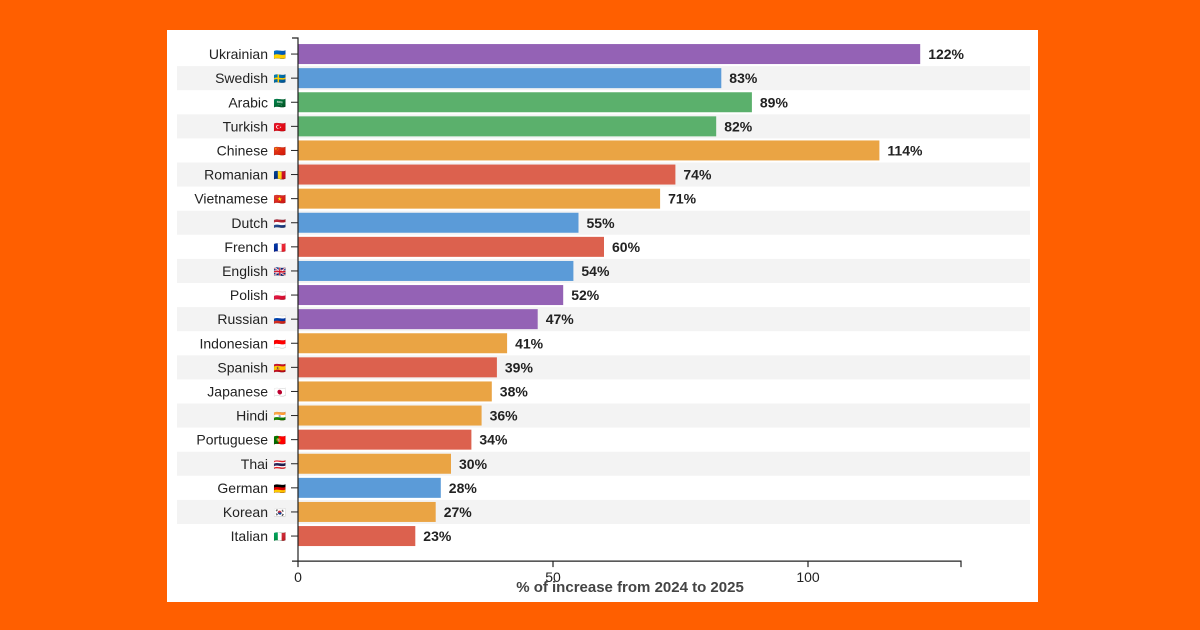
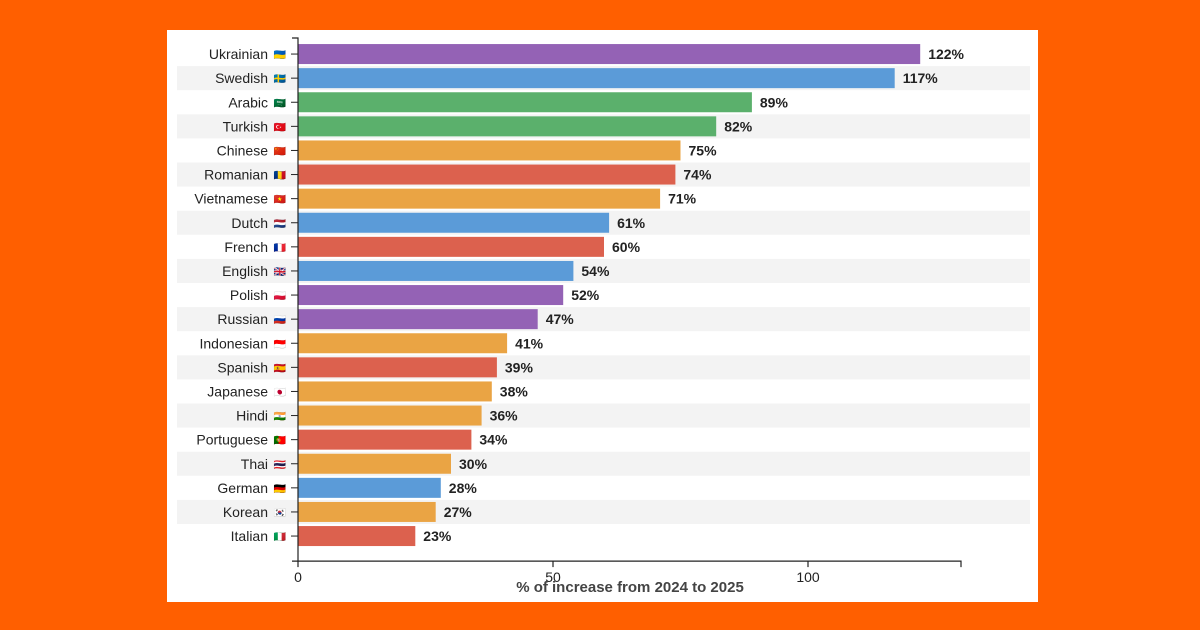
Swedish: 83% -> 117%
Chinese: 114% -> 75%
Dutch: 55% -> 61%
